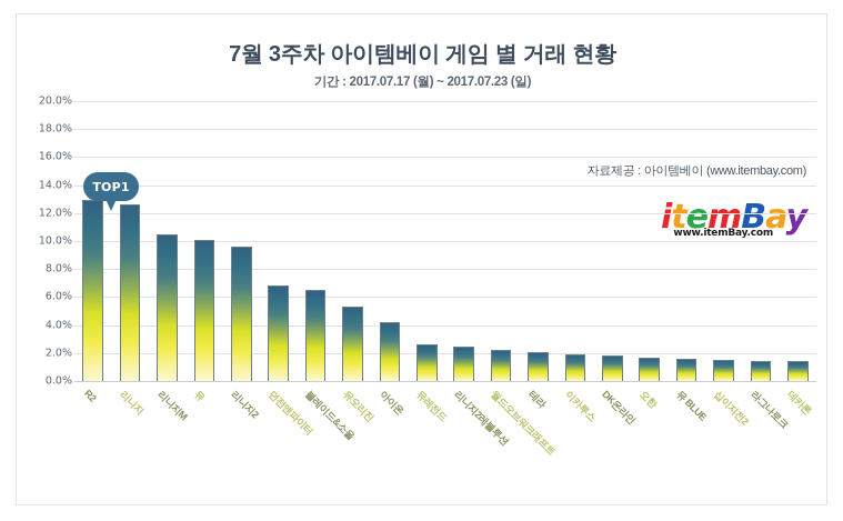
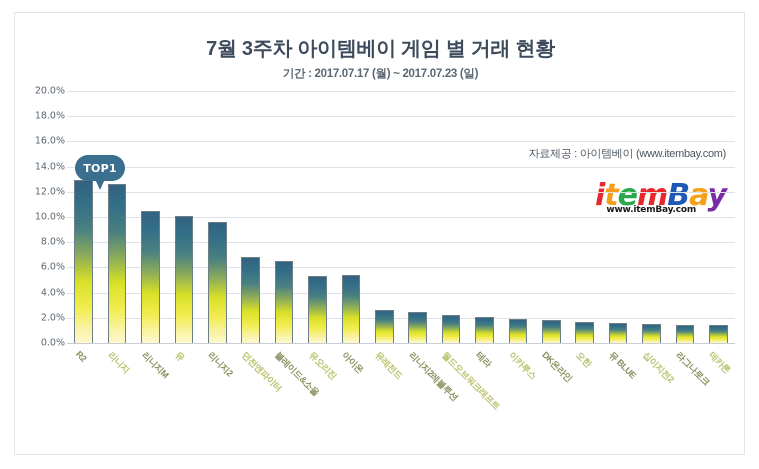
아이온: 4.2% -> 5.4%
